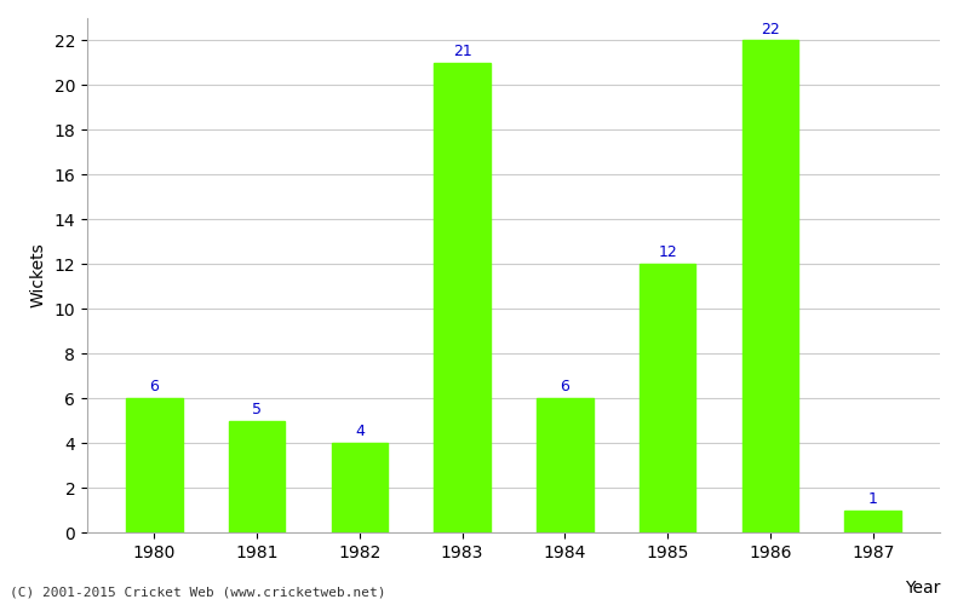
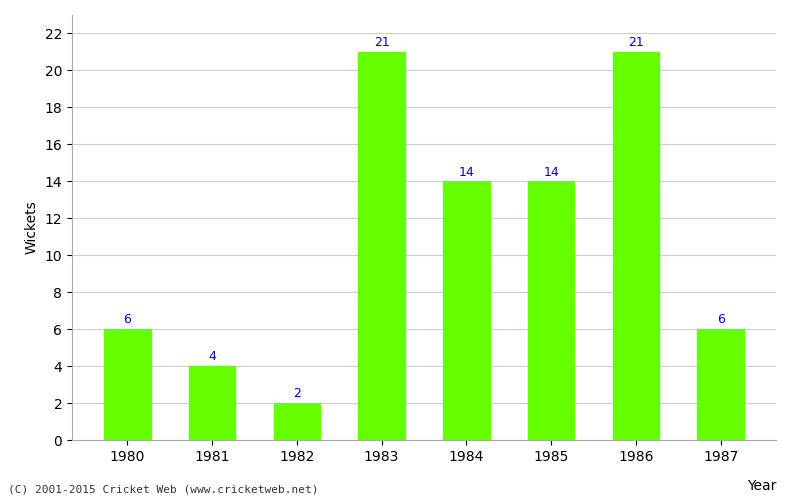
1981: 5 -> 4
1982: 4 -> 2
1984: 6 -> 14
1985: 12 -> 14
1986: 22 -> 21
1987: 1 -> 6
